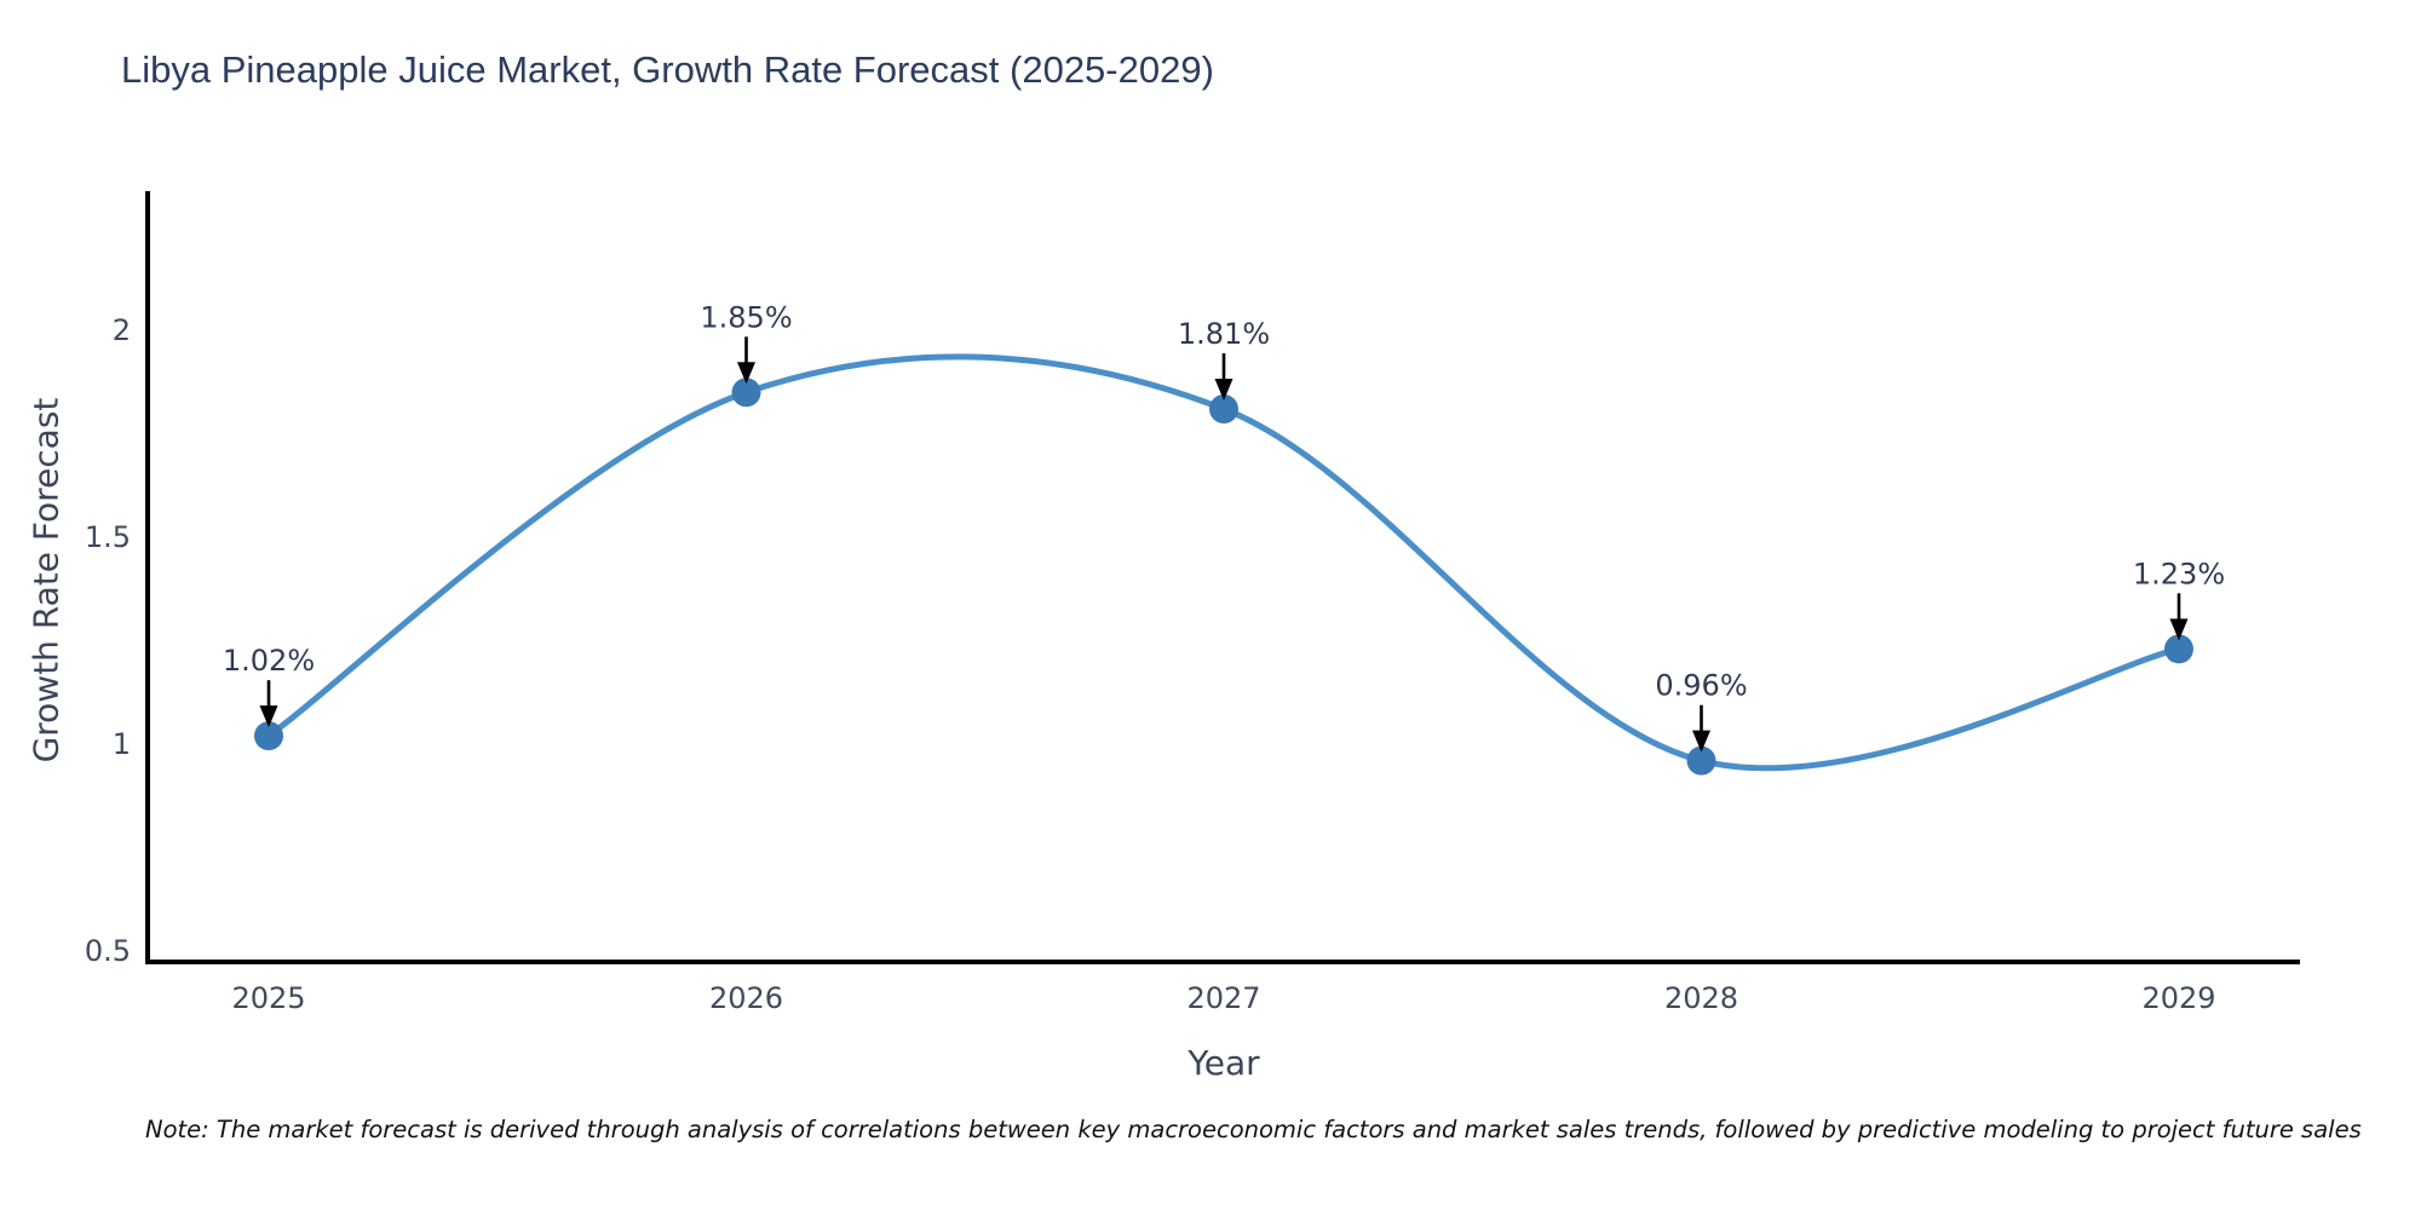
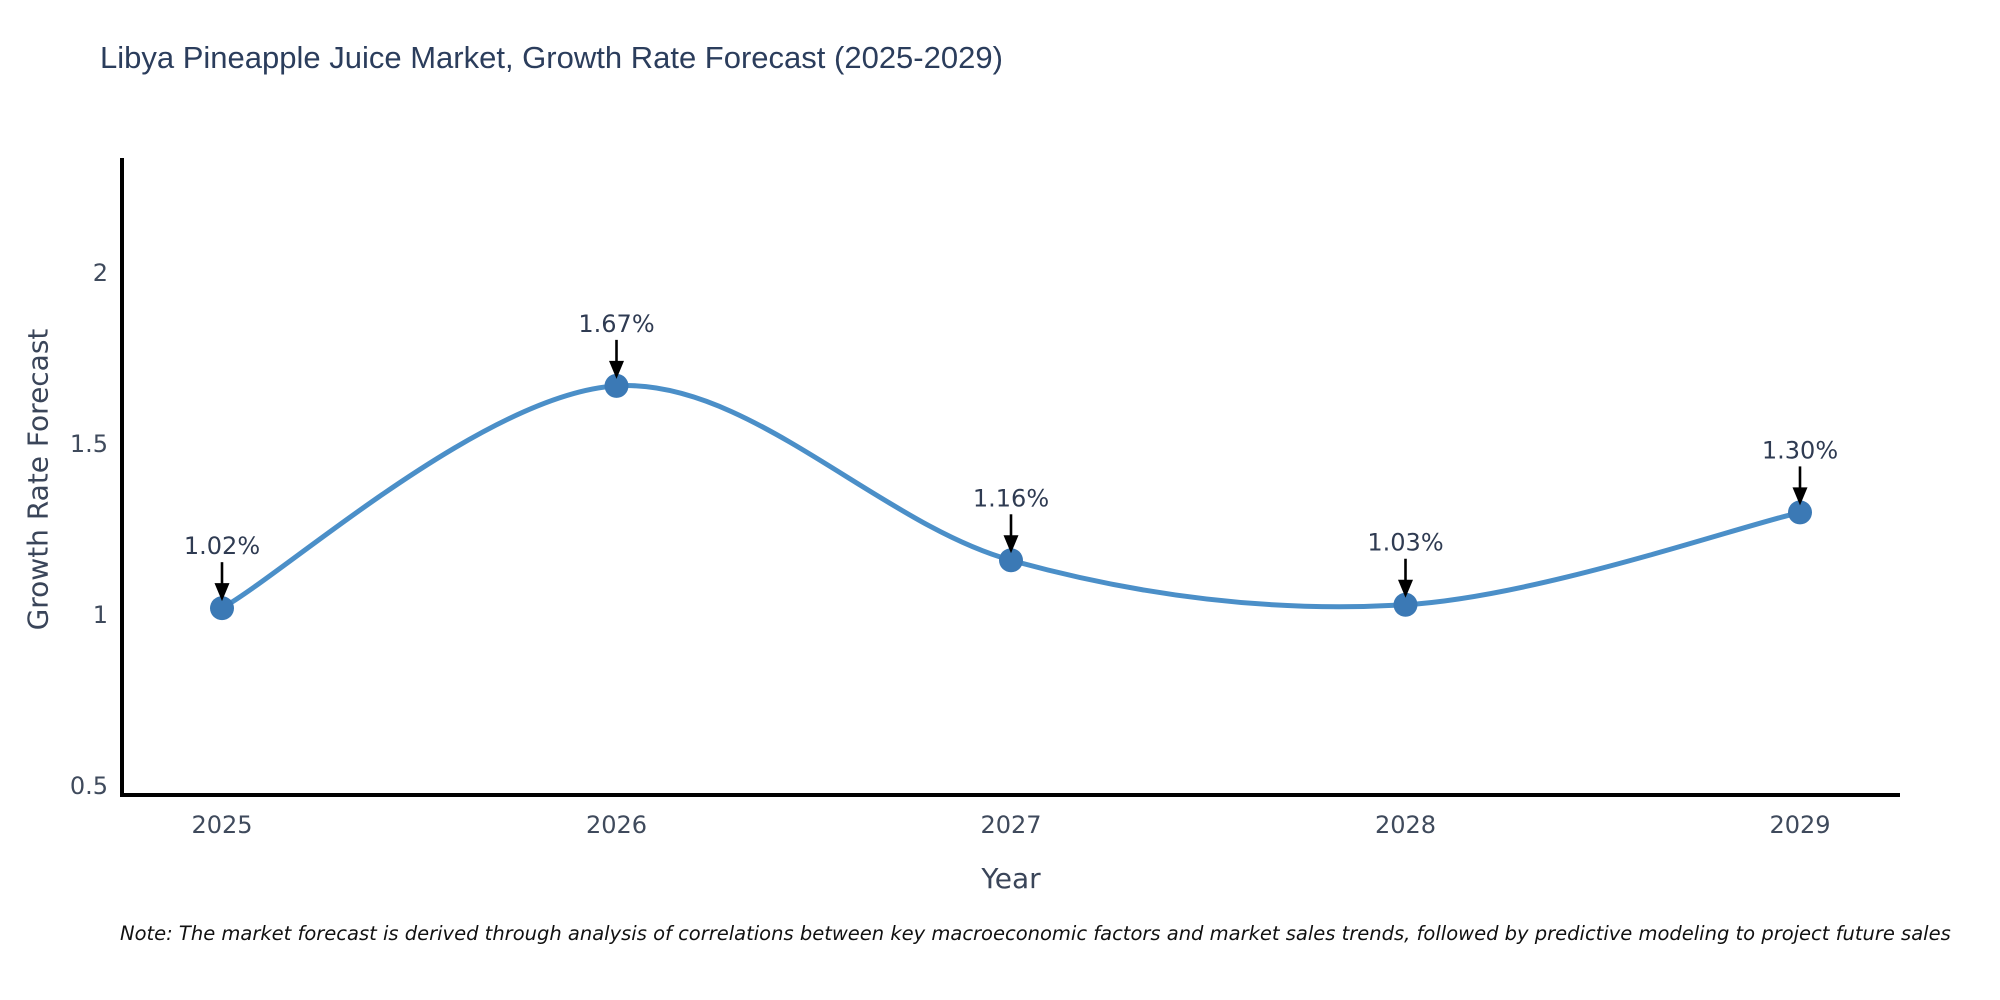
2026: 1.85% -> 1.67%
2027: 1.81% -> 1.16%
2028: 0.96% -> 1.03%
2029: 1.23% -> 1.30%
